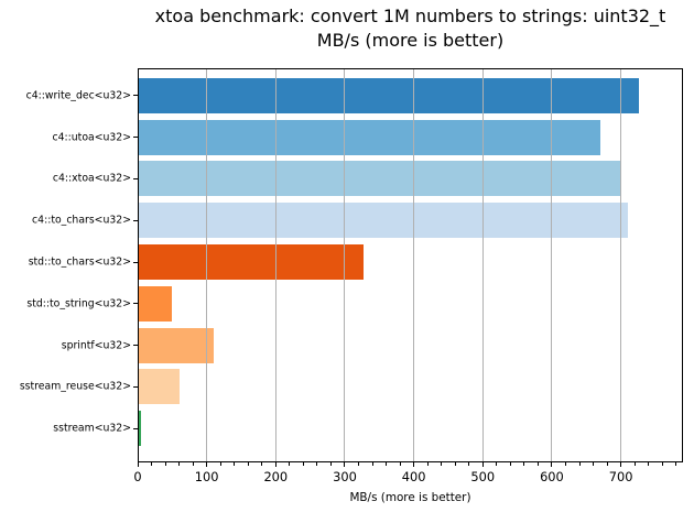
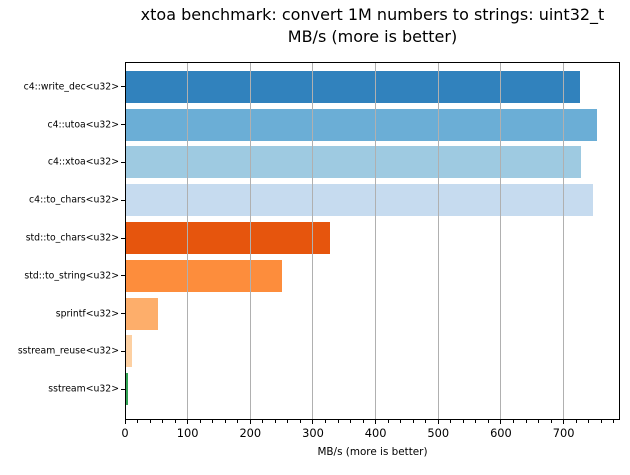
c4::utoa<u32>: 670 -> 750
c4::xtoa<u32>: 700 -> 730
c4::to_chars<u32>: 710 -> 750
std::to_string<u32>: 50 -> 250
sprintf<u32>: 110 -> 50
sstream_reuse<u32>: 60 -> 10
